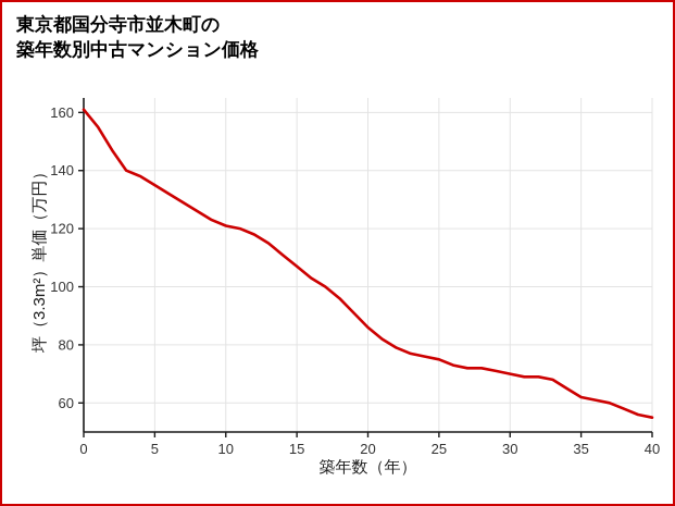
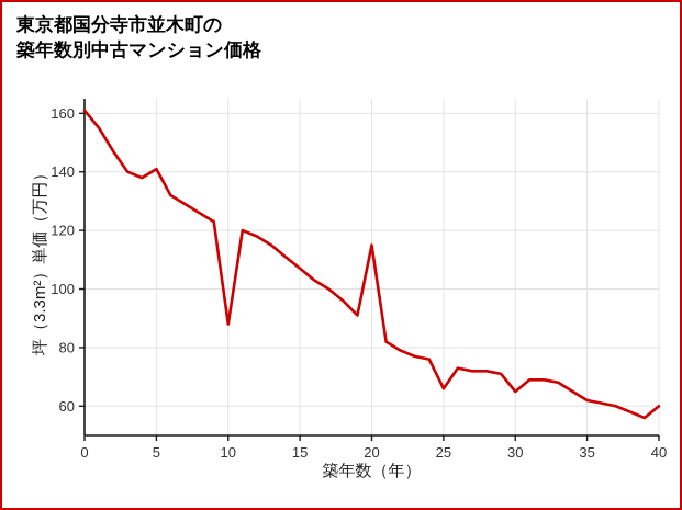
5: 135 -> 141
10: 121 -> 88
20: 86 -> 115
25: 75 -> 66
30: 70 -> 65
40: 55 -> 60
